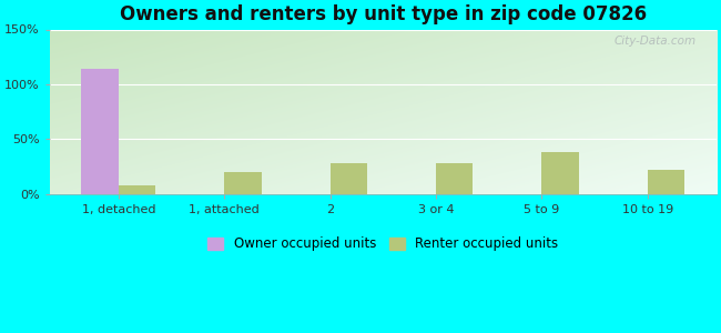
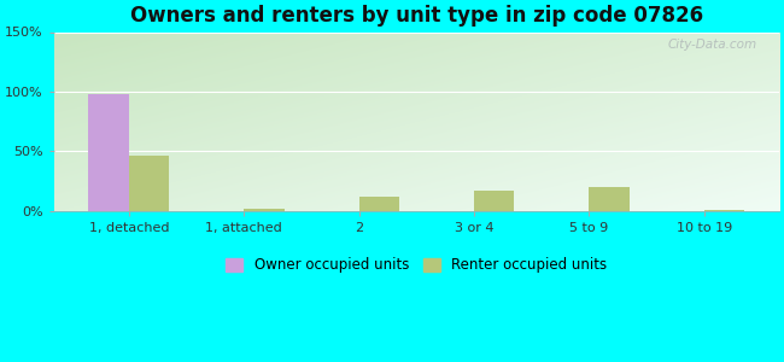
Owner occupied units/1, detached: 114% -> 98%
Renter occupied units/1, detached: 8% -> 46%
Renter occupied units/1, attached: 20% -> 2%
Renter occupied units/2: 28% -> 12%
Renter occupied units/3 or 4: 28% -> 17%
Renter occupied units/5 to 9: 38% -> 20%
Renter occupied units/10 to 19: 22% -> 1%
